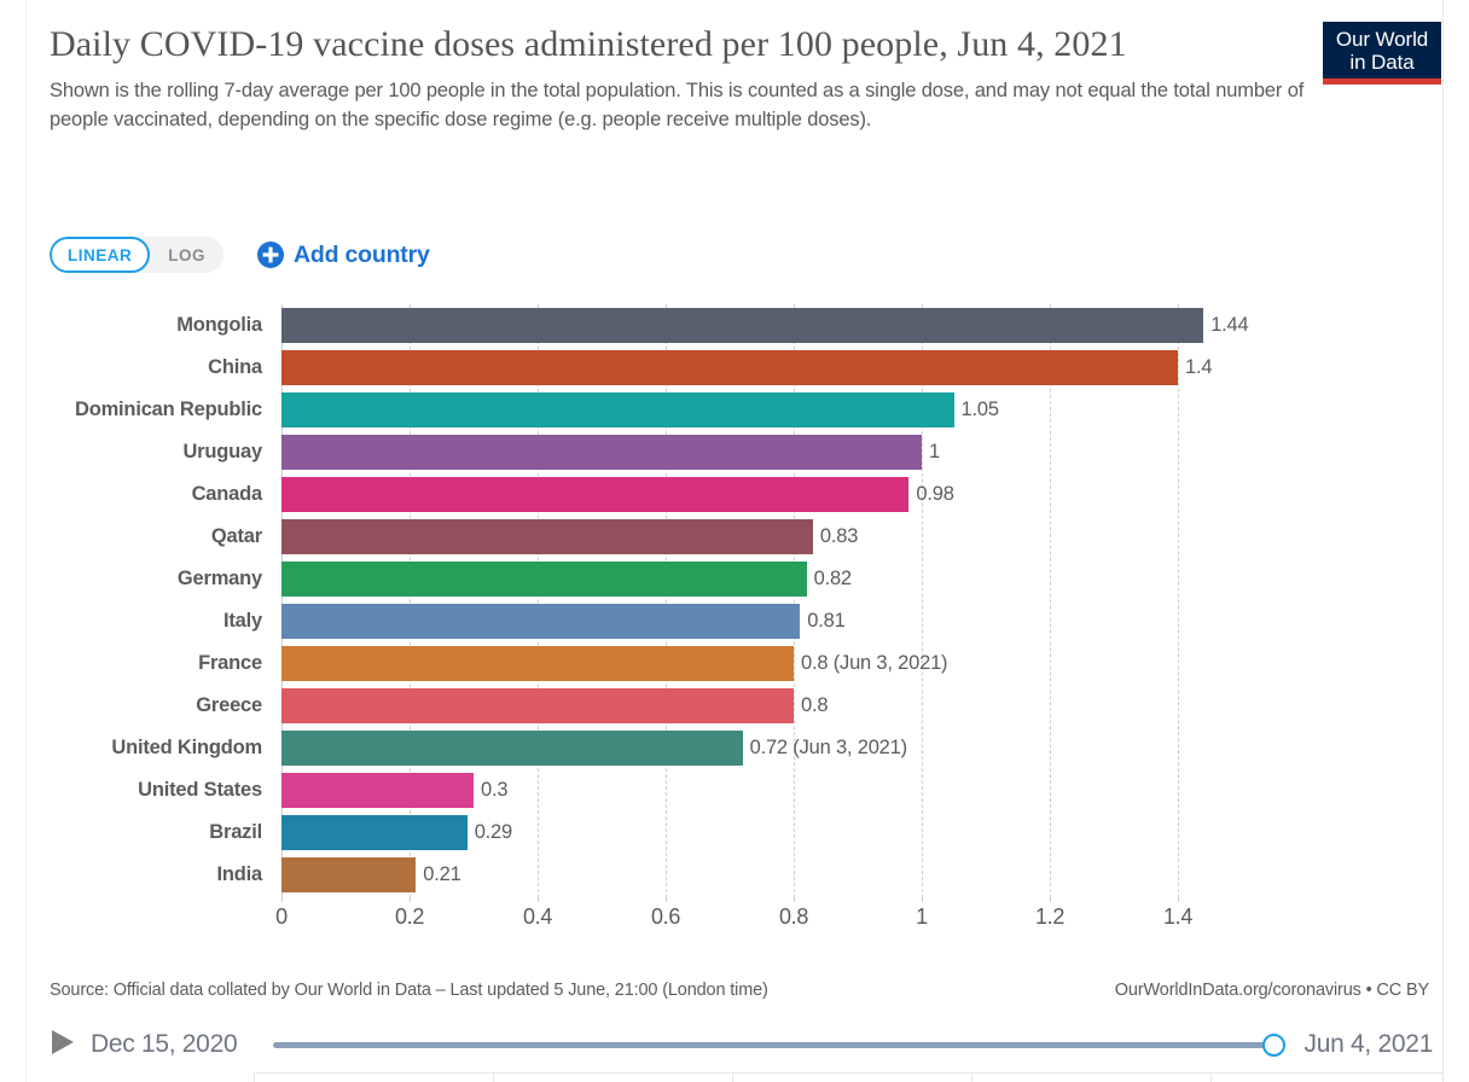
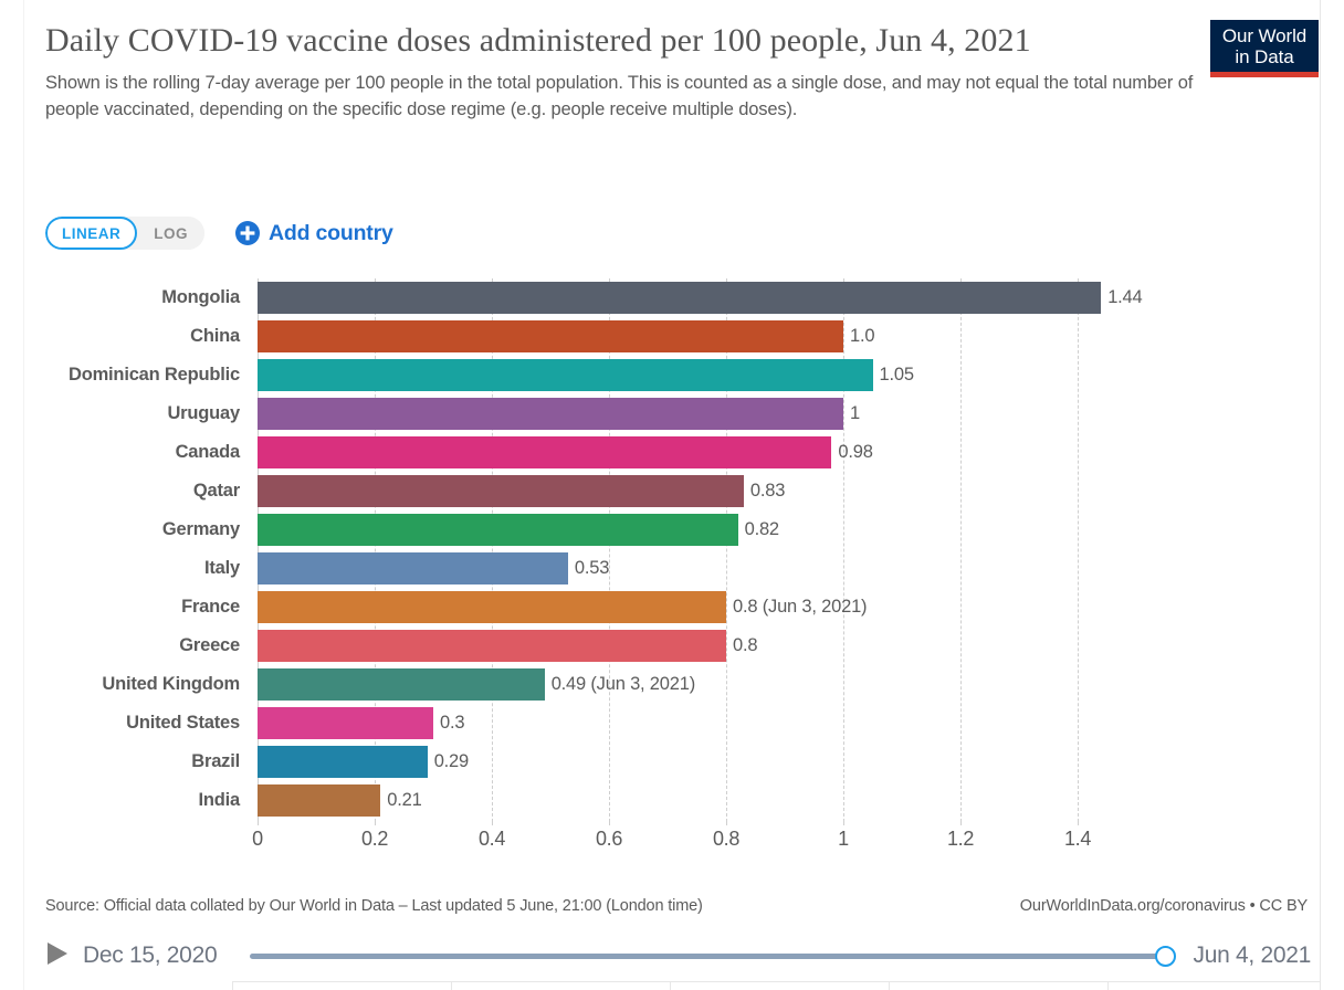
China: 1.4 -> 1.0
Italy: 0.81 -> 0.53
United Kingdom: 0.72 -> 0.49
